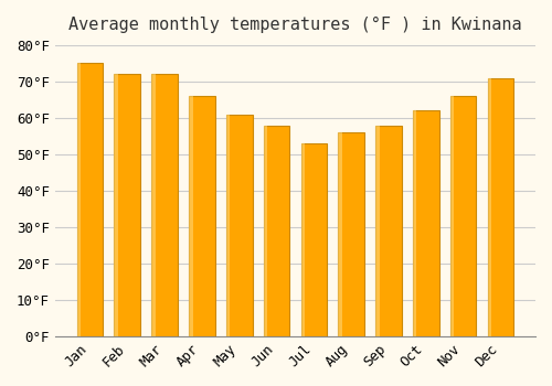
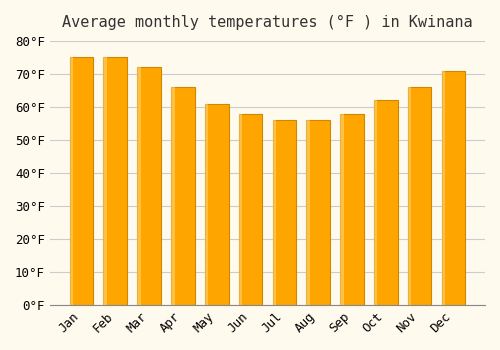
Feb: 72°F -> 75°F
Jul: 53°F -> 56°F
